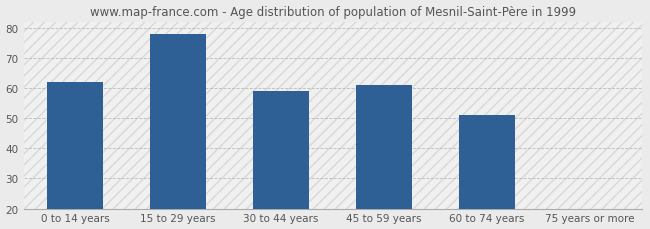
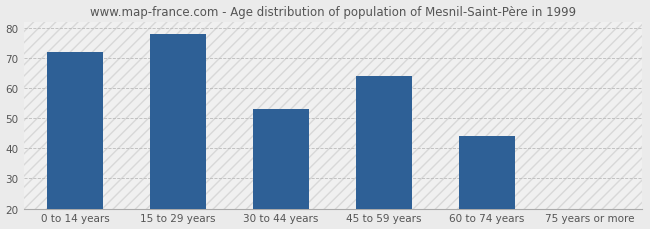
0 to 14 years: 62 -> 72
30 to 44 years: 59 -> 53
45 to 59 years: 61 -> 64
60 to 74 years: 51 -> 44
